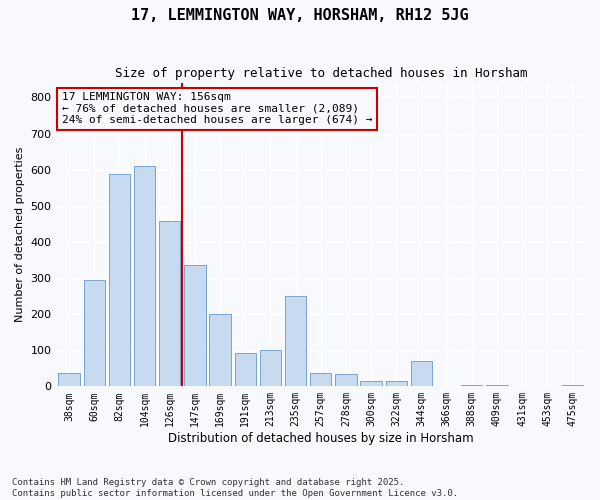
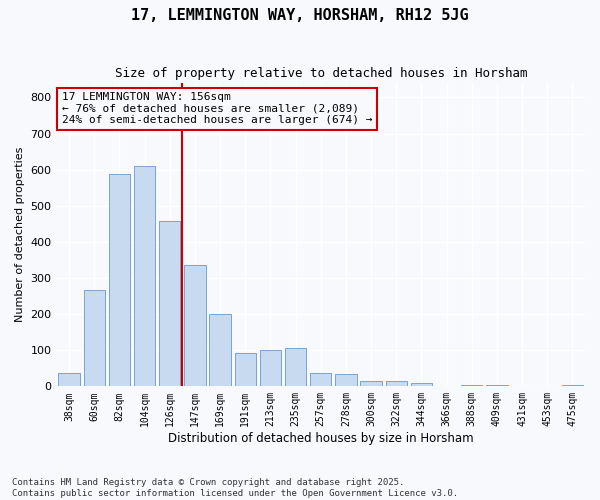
60sqm: 295 -> 268
235sqm: 250 -> 105
344sqm: 70 -> 10
